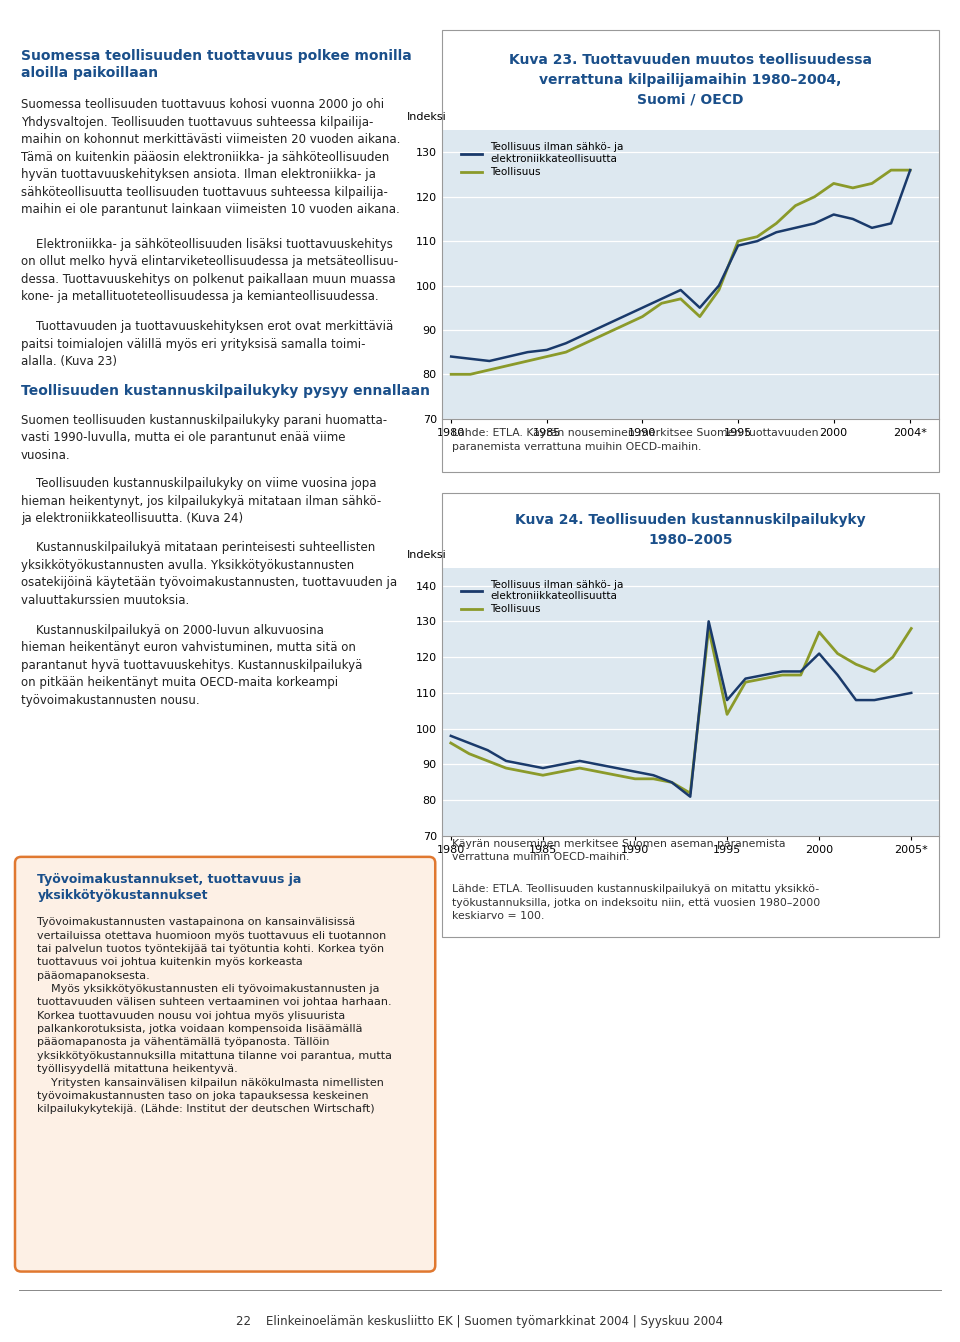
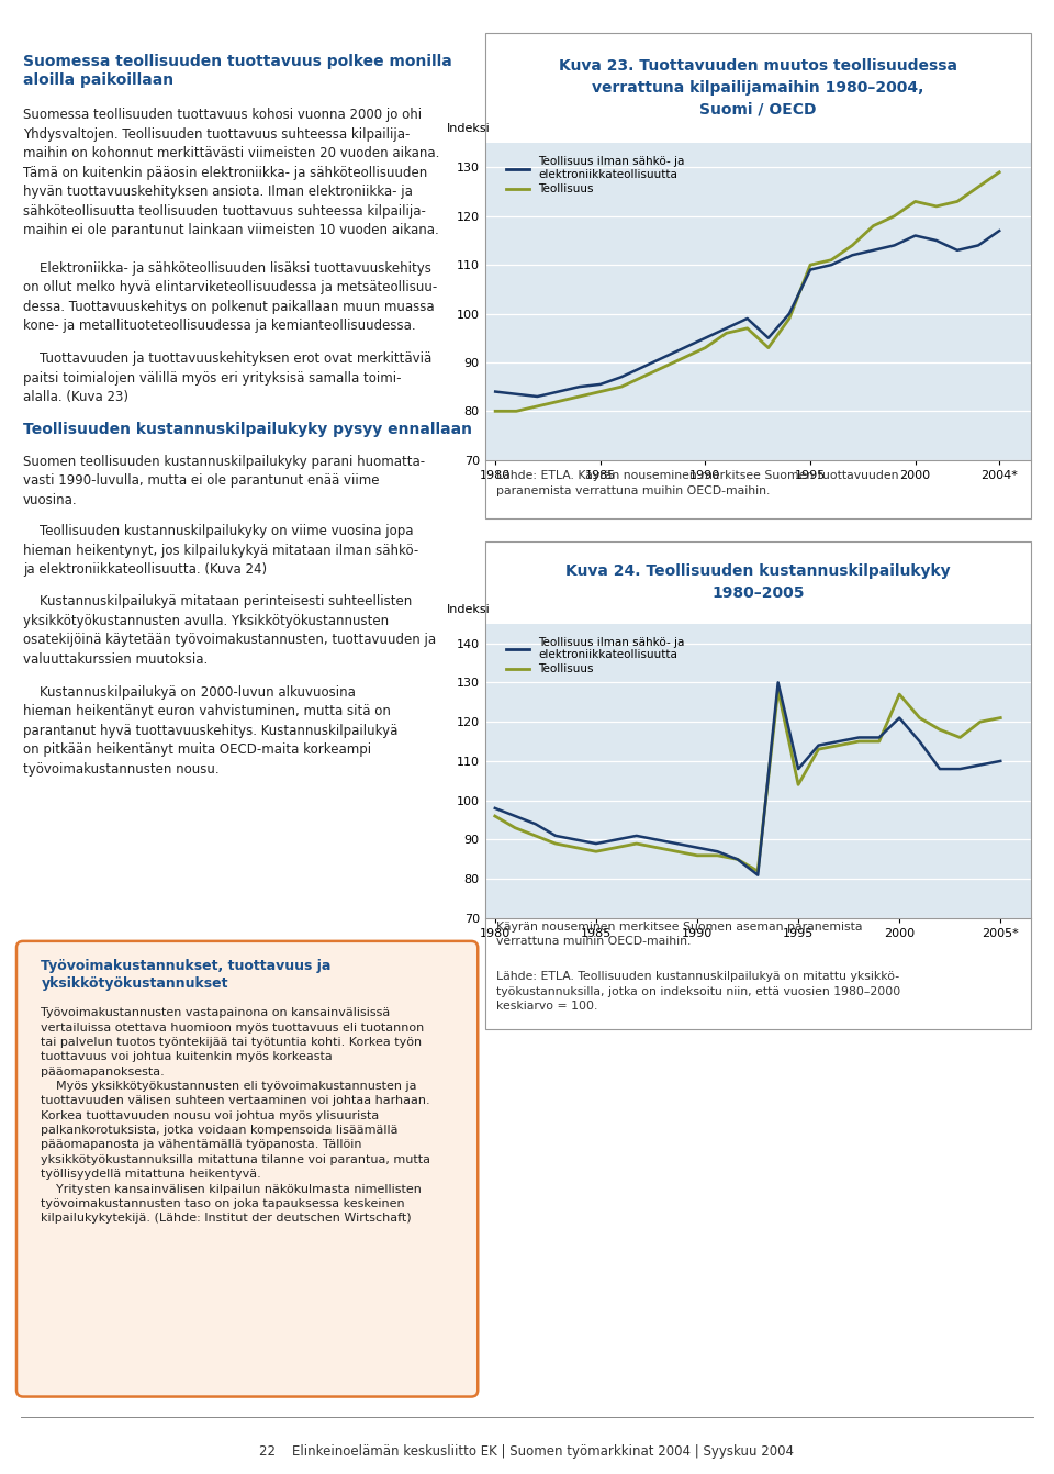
Teollisuus ilman sähkö- ja elektroniikkateollisuutta/2004*: 126.0 -> 117.0
Teollisuus/2004*: 126 -> 129
Teollisuus/2005*: 128 -> 121
